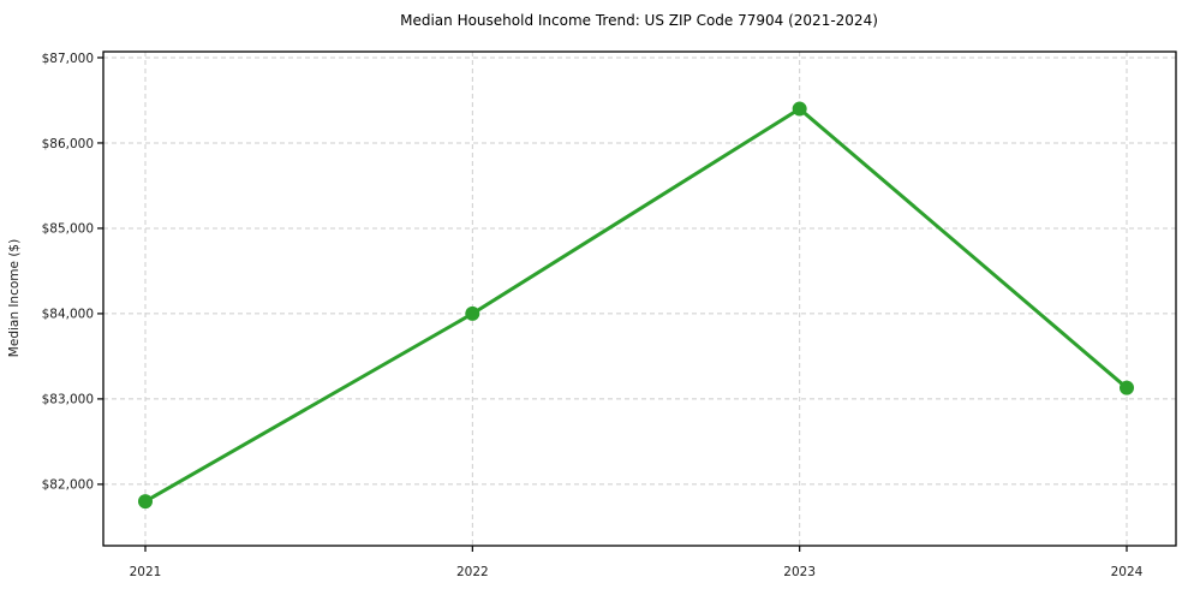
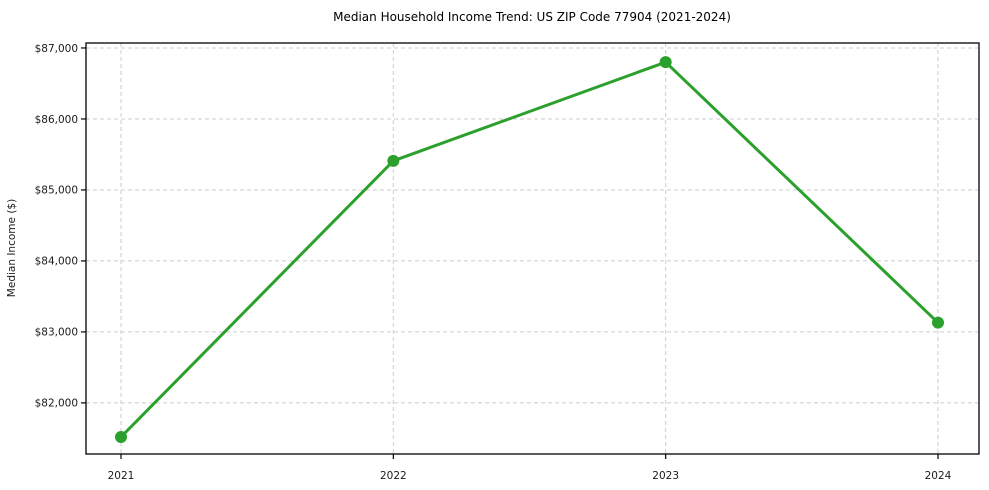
2021: $81800 -> $81500
2022: $84000 -> $85400
2023: $86400 -> $86800
